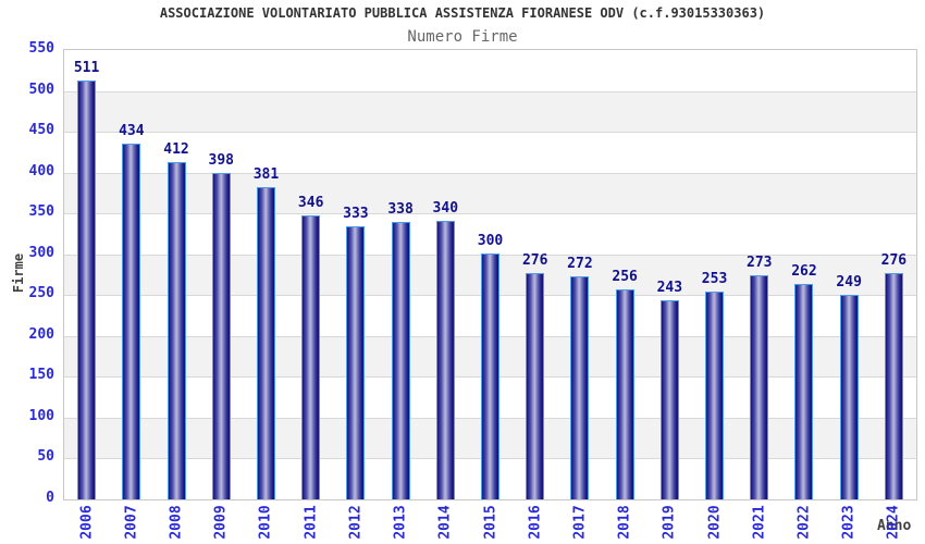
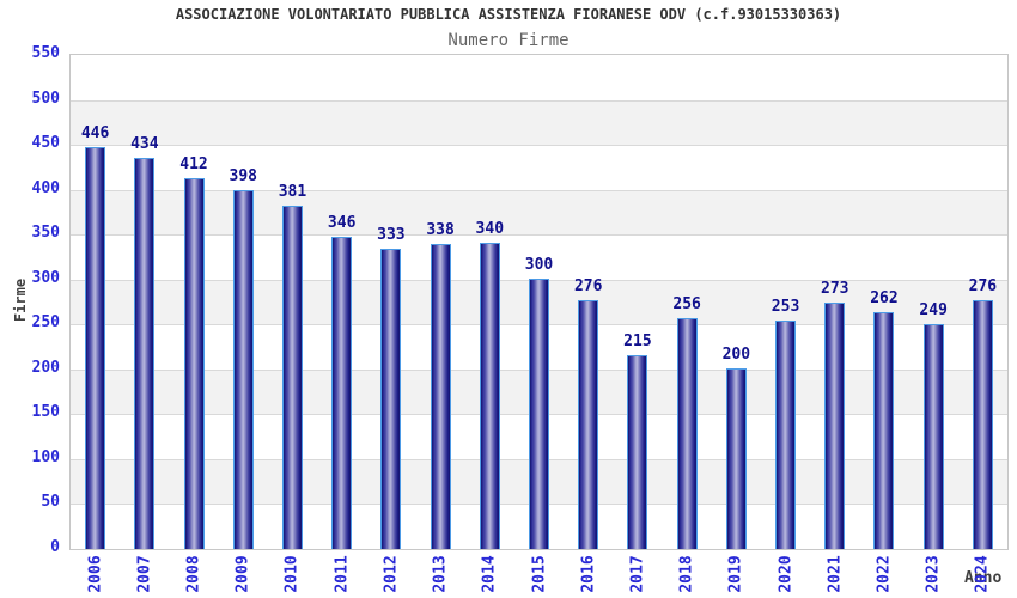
2006: 511 -> 446
2017: 272 -> 215
2019: 243 -> 200
